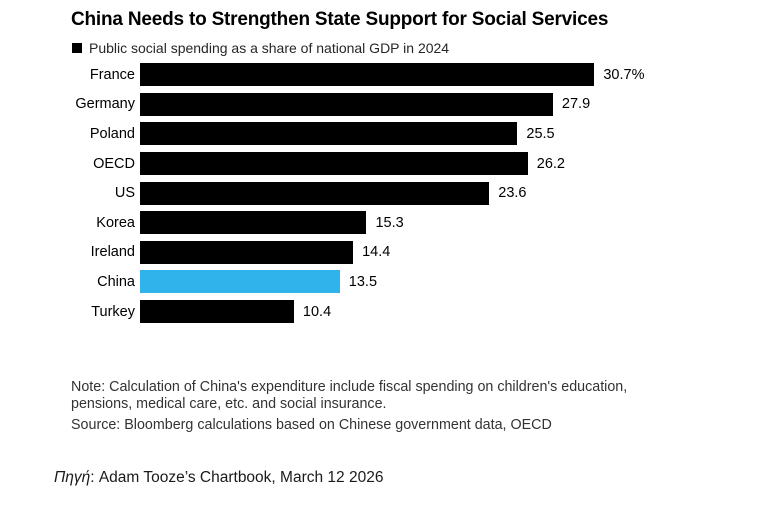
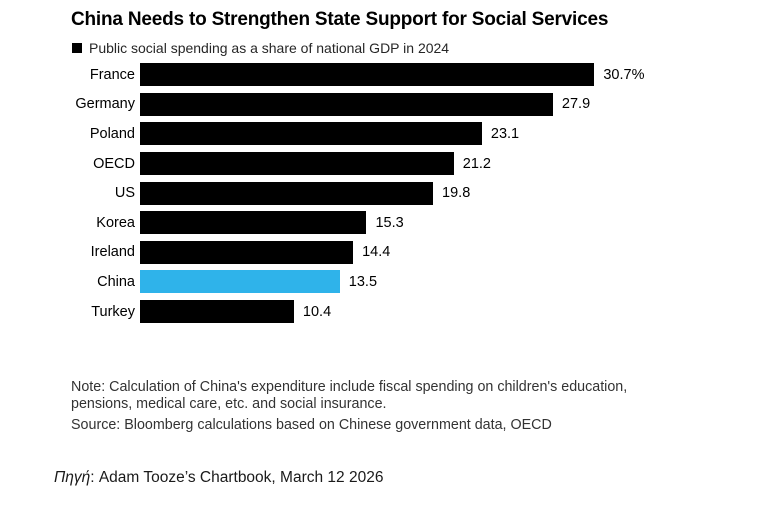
Poland: 25.5 -> 23.1
OECD: 26.2 -> 21.2
US: 23.6 -> 19.8
